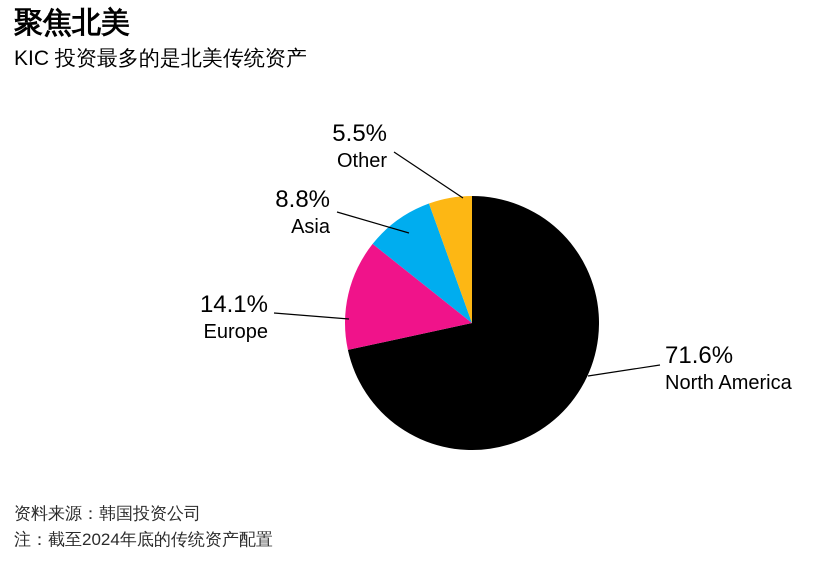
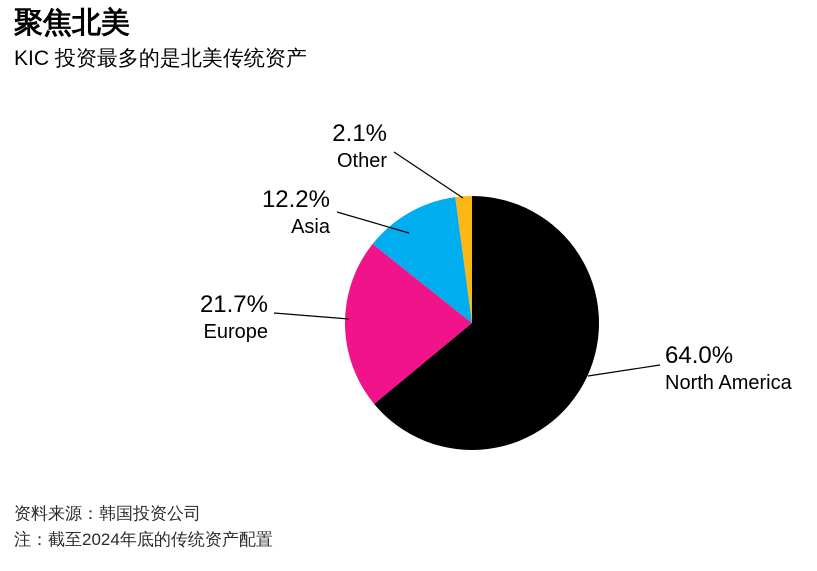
North America: 71.6% -> 64.0%
Europe: 14.1% -> 21.7%
Asia: 8.8% -> 12.2%
Other: 5.5% -> 2.1%
